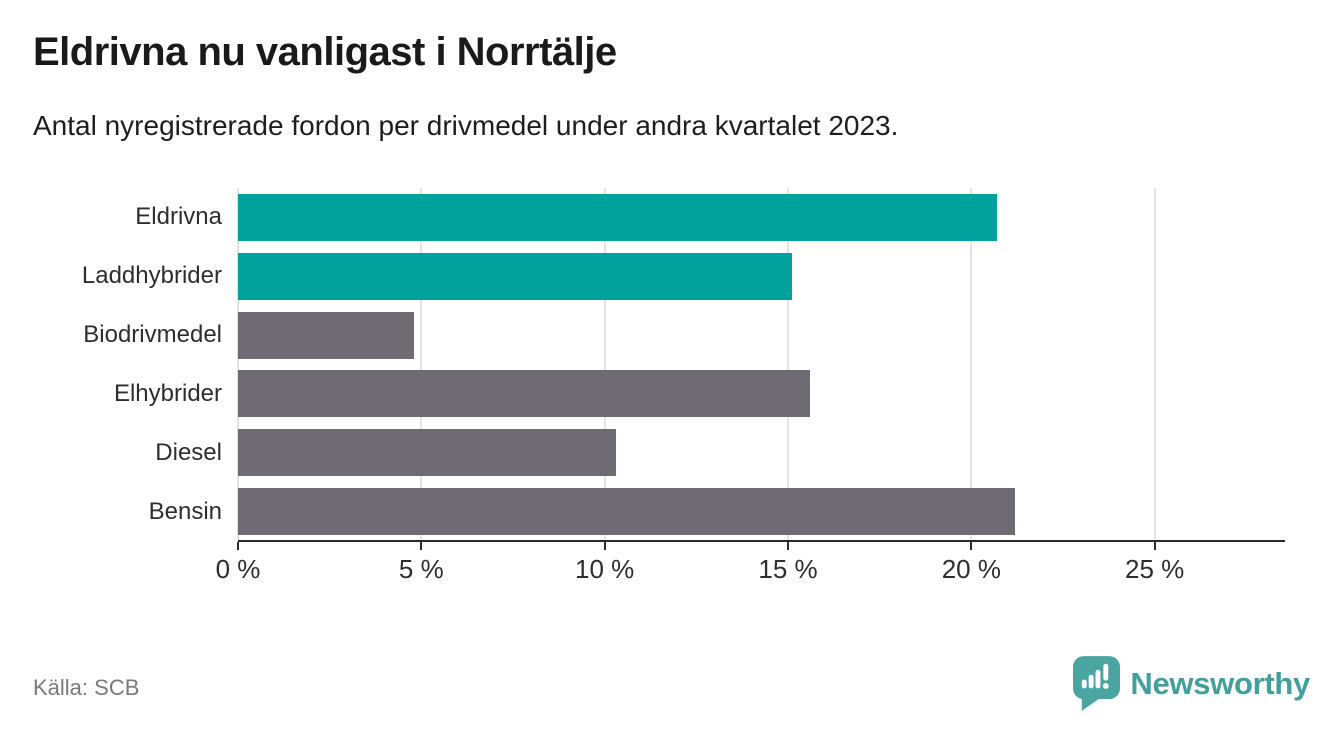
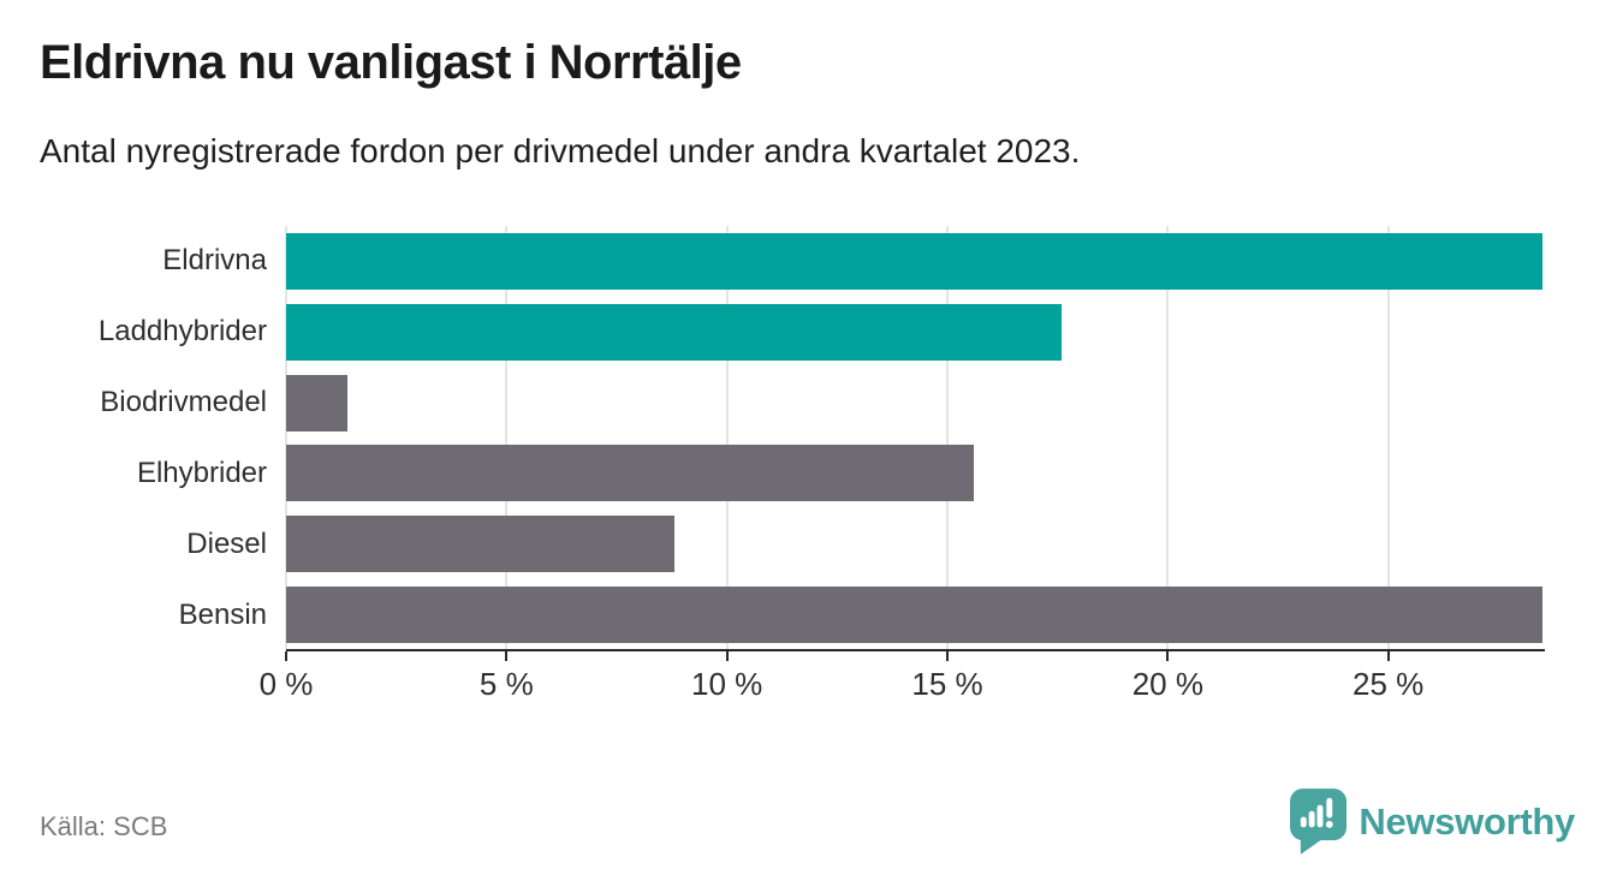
Eldrivna: 20.7% -> 28.5%
Laddhybrider: 15.1% -> 17.6%
Biodrivmedel: 4.8% -> 1.4%
Diesel: 10.3% -> 8.8%
Bensin: 21.2% -> 28.5%
